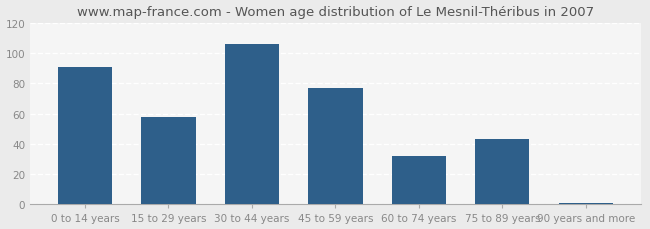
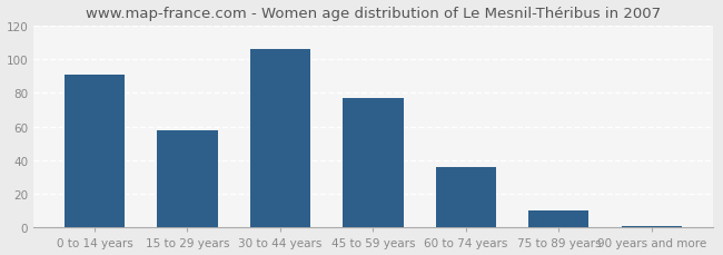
60 to 74 years: 32 -> 36
75 to 89 years: 43 -> 10
